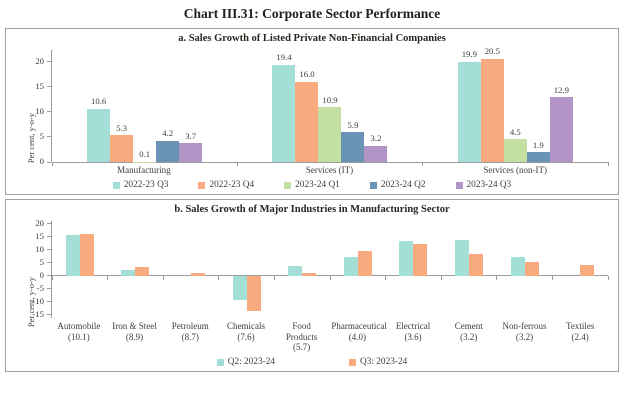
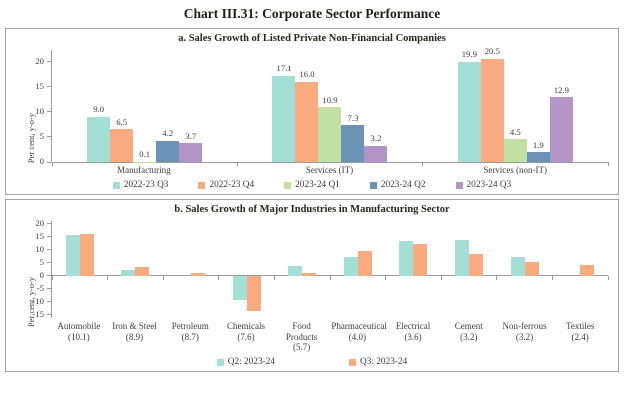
a. Sales Growth of Listed Private Non-Financial Companies/2022-23 Q3/Manufacturing: 10.6 -> 9.0
a. Sales Growth of Listed Private Non-Financial Companies/2022-23 Q4/Manufacturing: 5.3 -> 6.5
a. Sales Growth of Listed Private Non-Financial Companies/2022-23 Q3/Services (IT): 19.4 -> 17.1
a. Sales Growth of Listed Private Non-Financial Companies/2023-24 Q2/Services (IT): 5.9 -> 7.3
